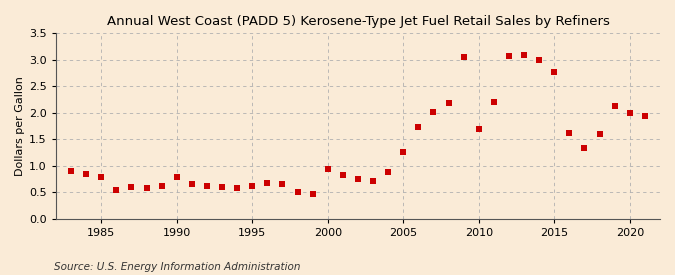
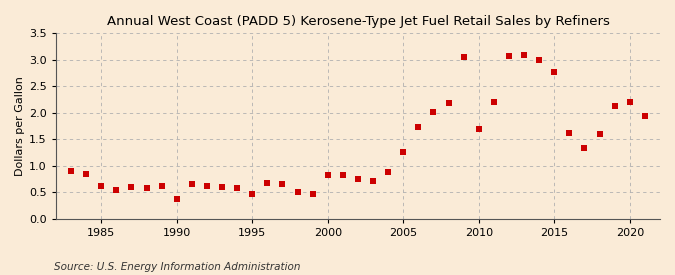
1985: 0.80 -> 0.62
1990: 0.80 -> 0.38
1995: 0.62 -> 0.48
2000: 0.95 -> 0.82
2020: 2.00 -> 2.20
